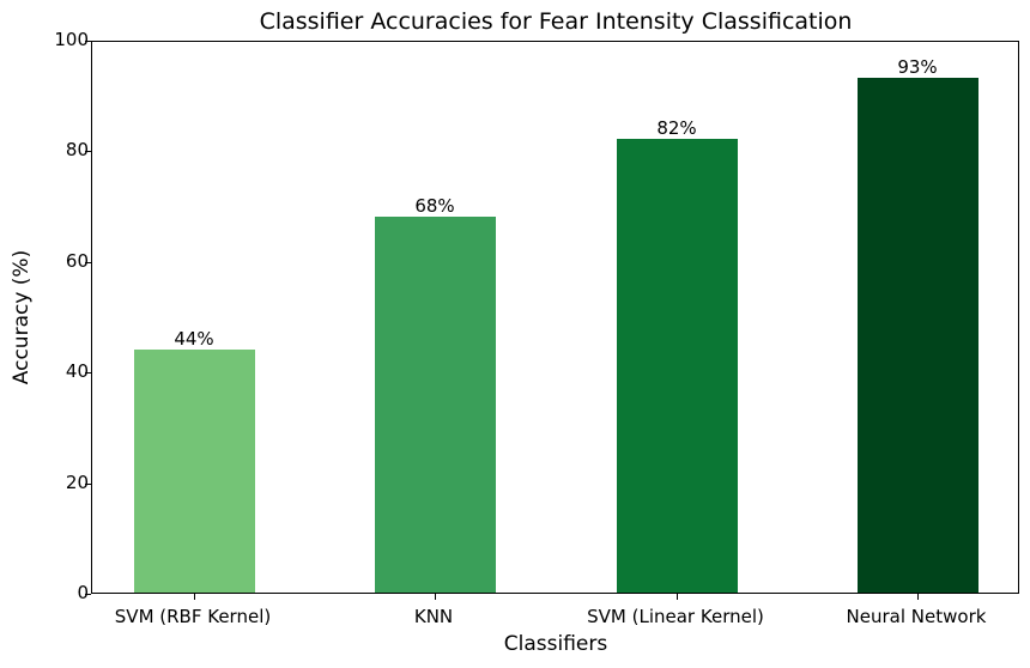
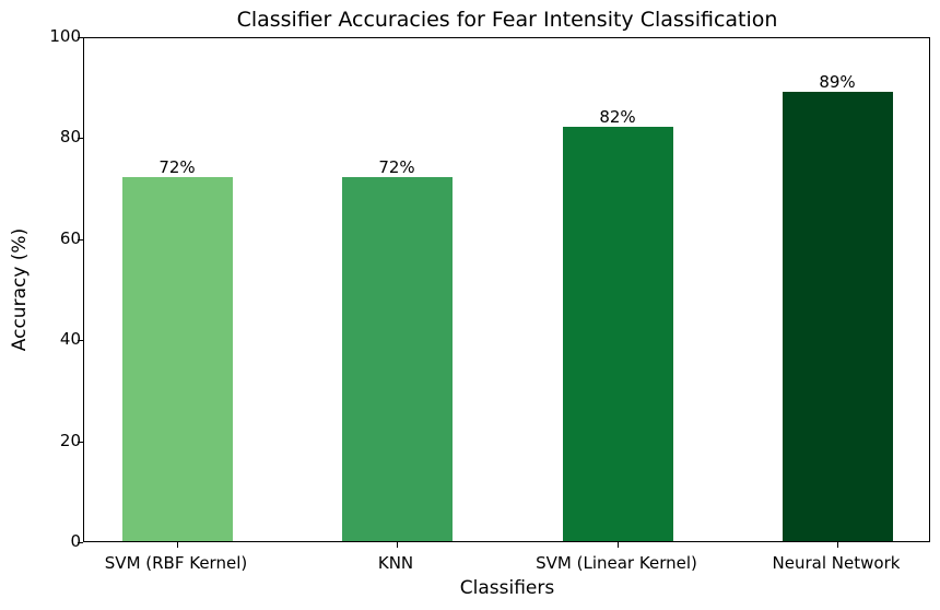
SVM (RBF Kernel): 44% -> 72%
KNN: 68% -> 72%
Neural Network: 93% -> 89%
